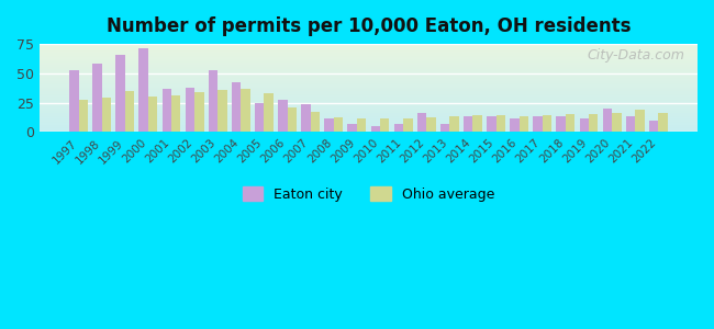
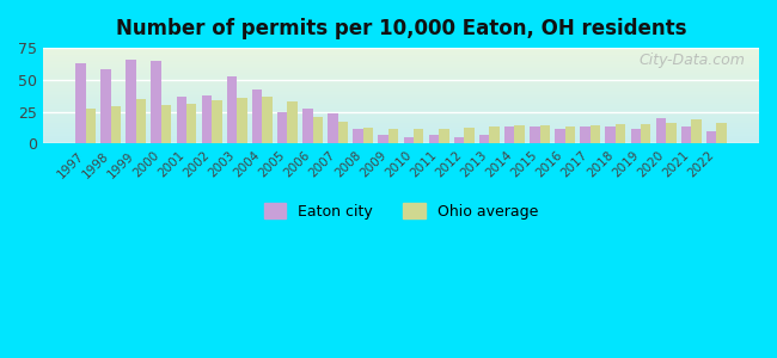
Eaton city/1997: 53 -> 63
Eaton city/2000: 71 -> 65
Eaton city/2012: 16 -> 5
